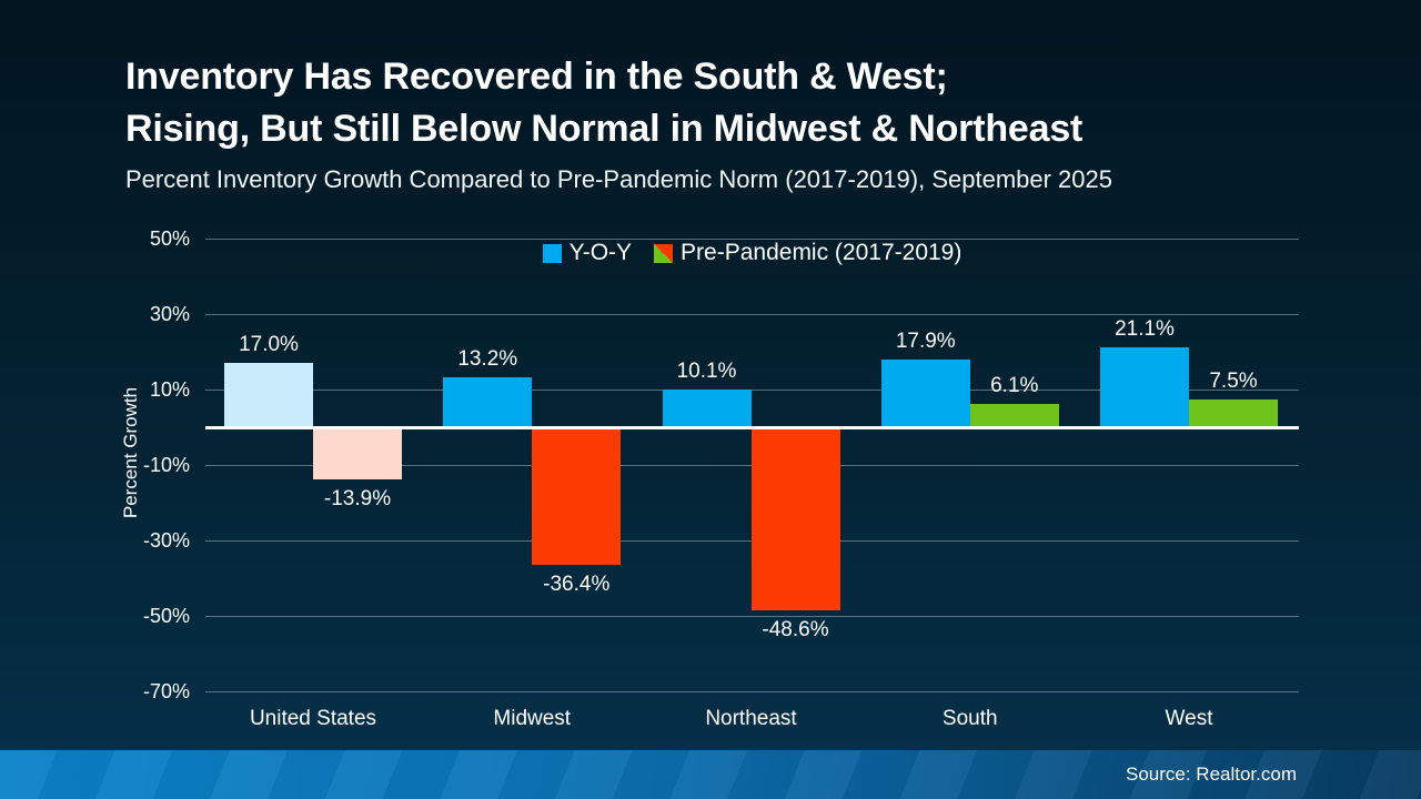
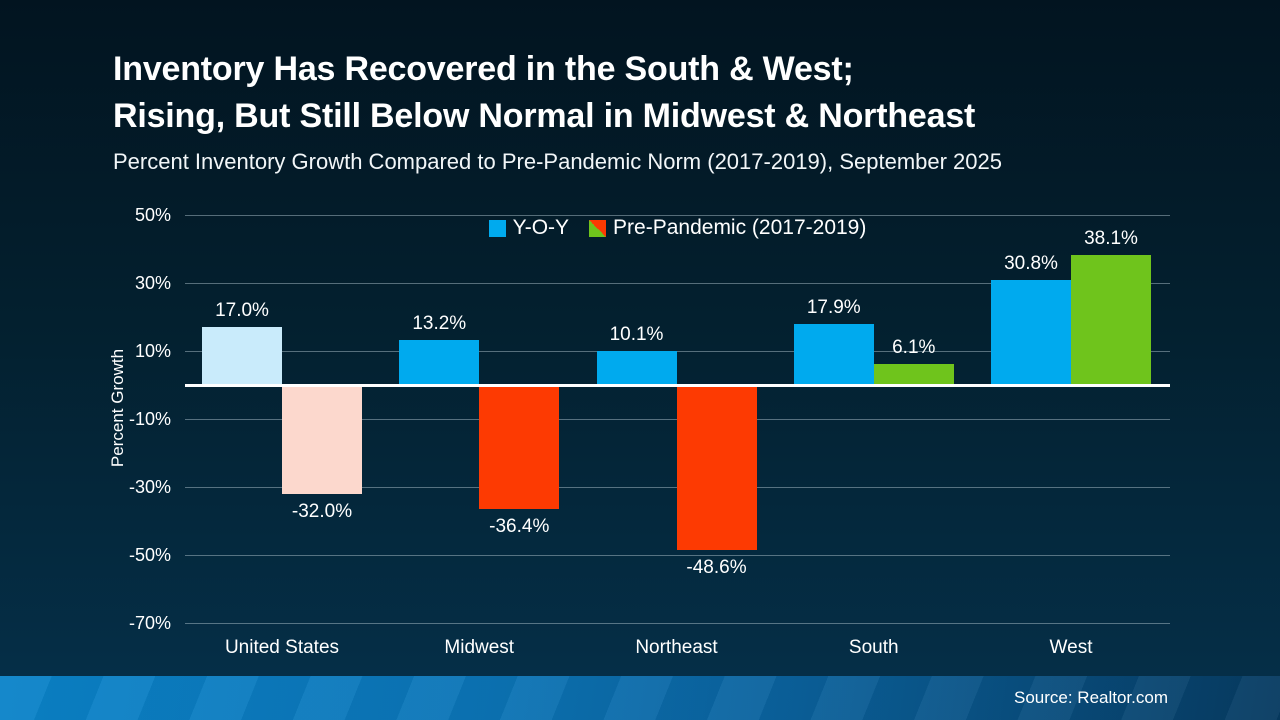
Pre-Pandemic (2017-2019)/United States: -13.9% -> -32.0%
Y-O-Y/West: 21.1% -> 30.8%
Pre-Pandemic (2017-2019)/West: 7.5% -> 38.1%
